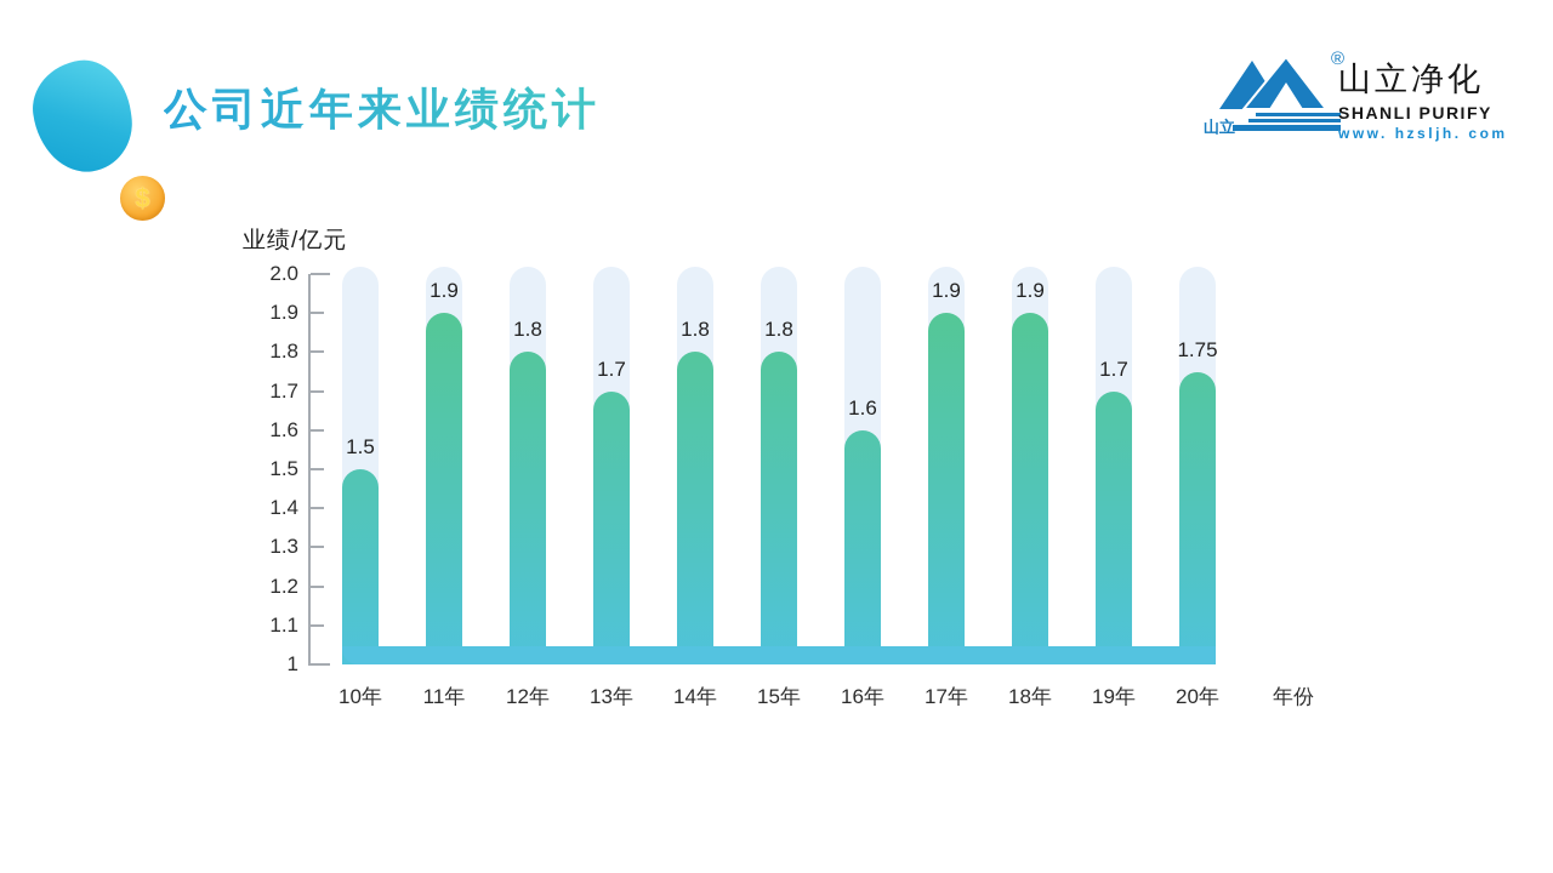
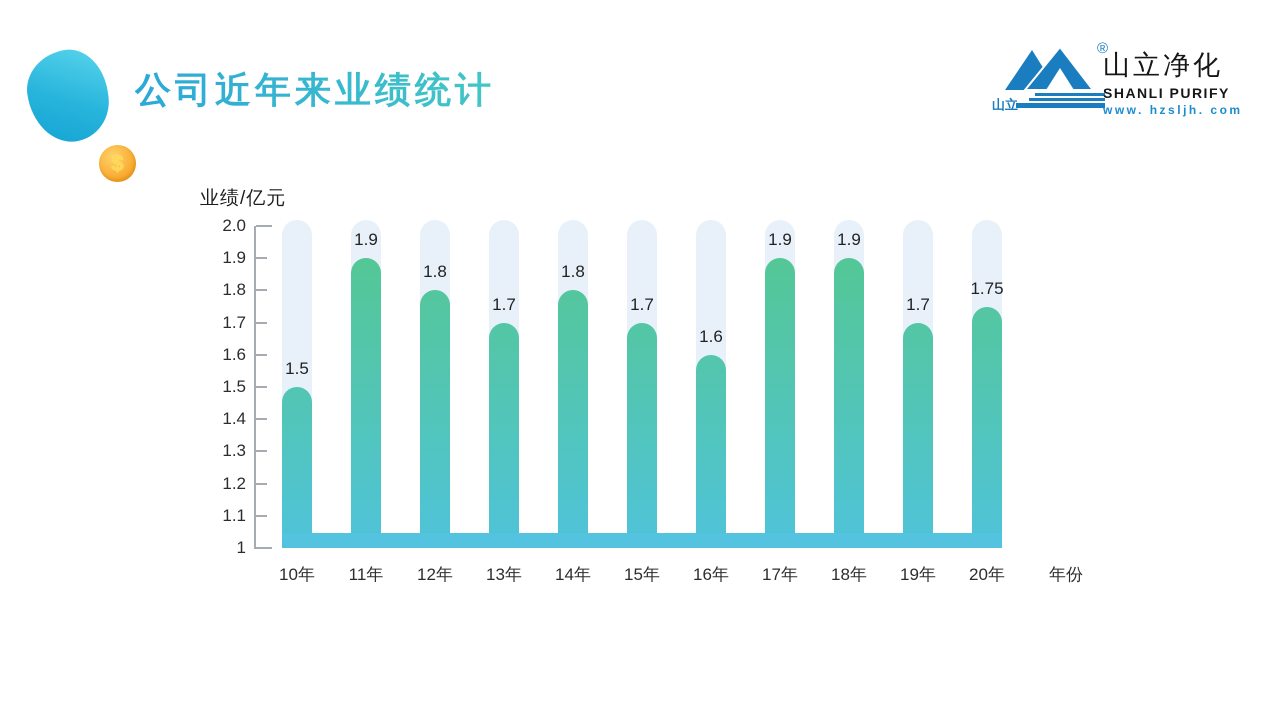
15年: 1.8 -> 1.7
